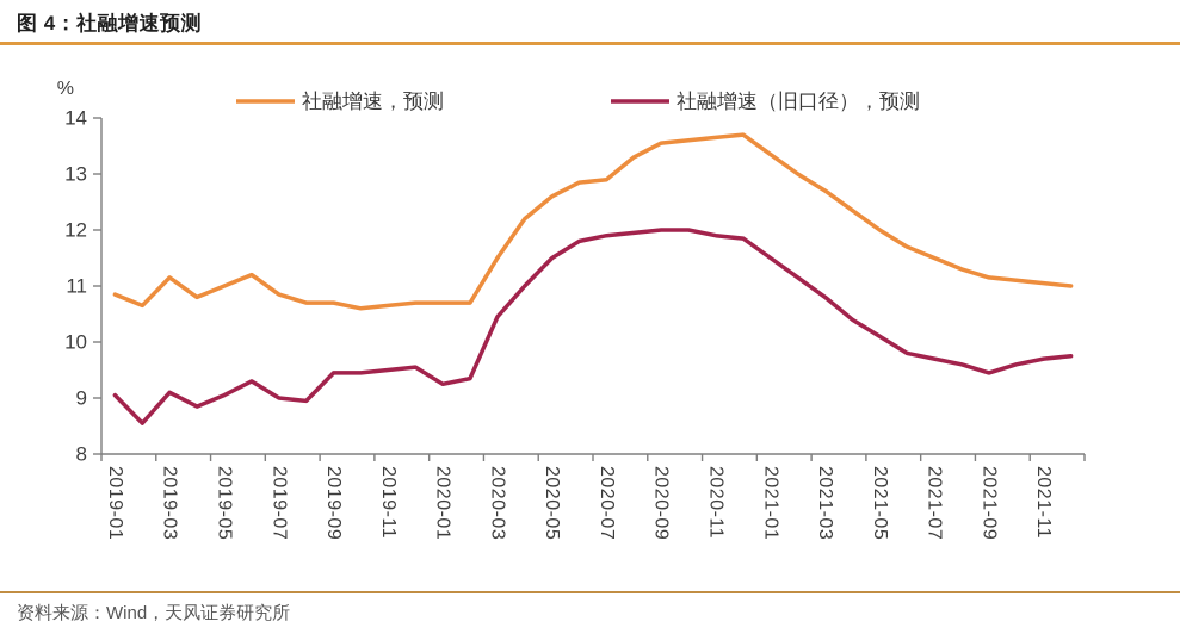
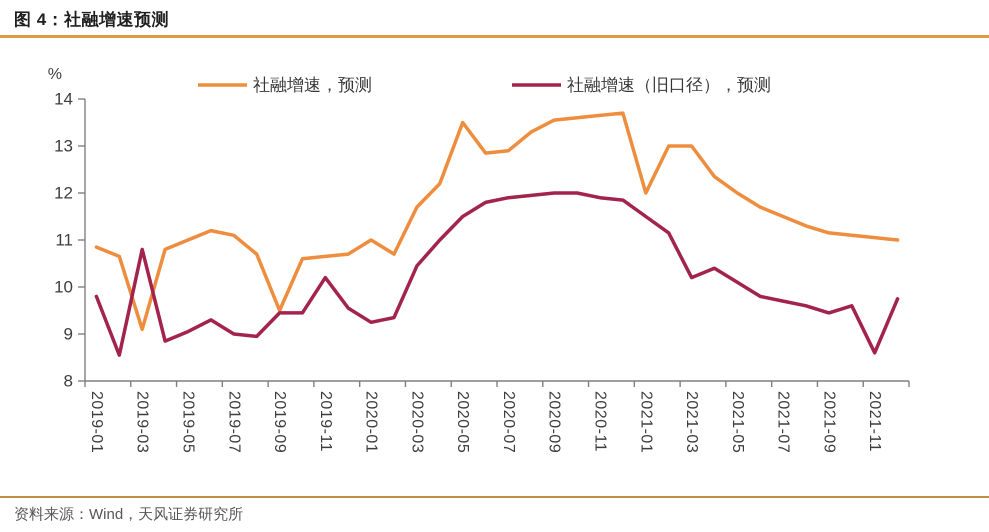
社融增速（旧口径），预测/2019-01: 9.1 -> 9.8
社融增速，预测/2019-03: 11.2 -> 9.1
社融增速（旧口径），预测/2019-03: 9.1 -> 10.8
社融增速，预测/2019-07: 10.8 -> 11.1
社融增速，预测/2019-09: 10.7 -> 9.5
社融增速（旧口径），预测/2019-11: 9.5 -> 10.2
社融增速，预测/2020-01: 10.7 -> 11.0
社融增速，预测/2020-03: 11.5 -> 11.7
社融增速，预测/2020-05: 12.6 -> 13.5
社融增速，预测/2021-01: 13.3 -> 12.0
社融增速，预测/2021-03: 12.7 -> 13.0
社融增速（旧口径），预测/2021-03: 10.8 -> 10.2
社融增速（旧口径），预测/2021-11: 9.7 -> 8.6
